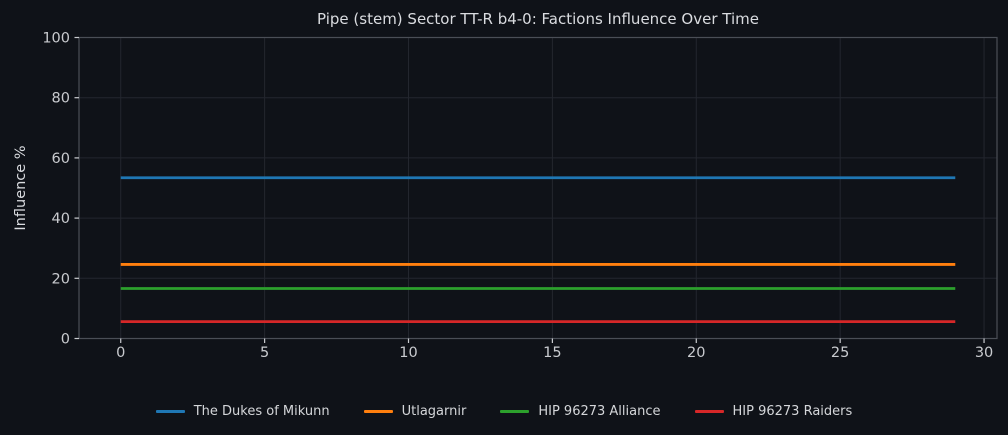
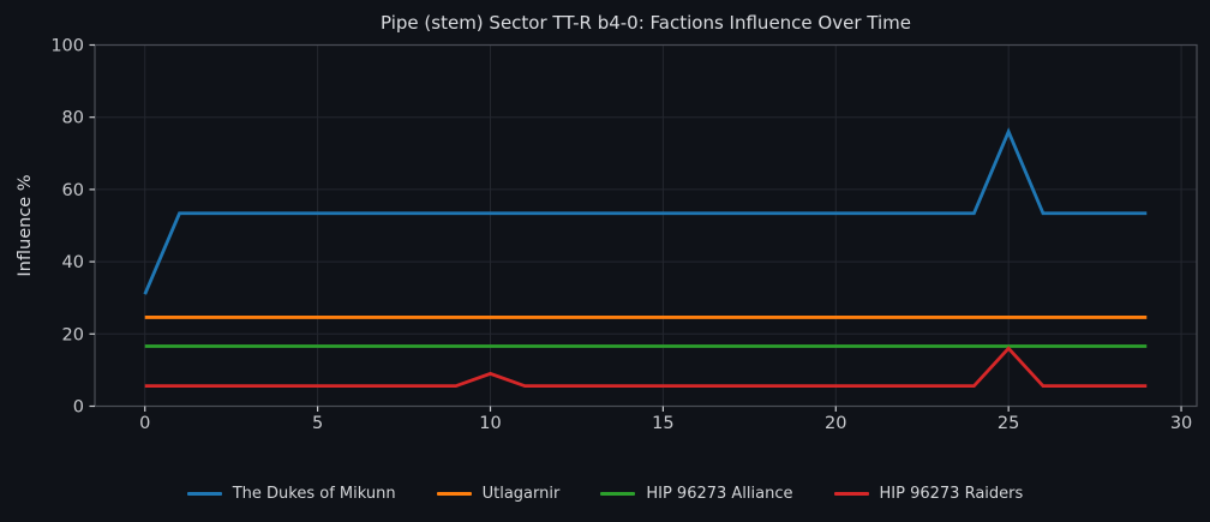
The Dukes of Mikunn/0: 53 -> 31
HIP 96273 Raiders/10: 6 -> 9
The Dukes of Mikunn/25: 53 -> 76
HIP 96273 Raiders/25: 6 -> 16
